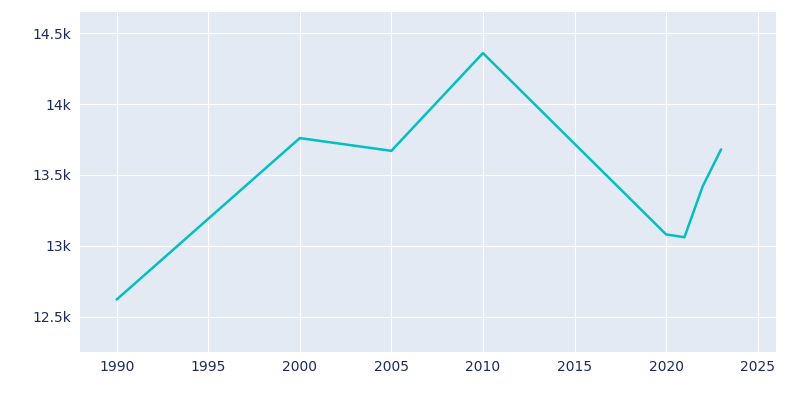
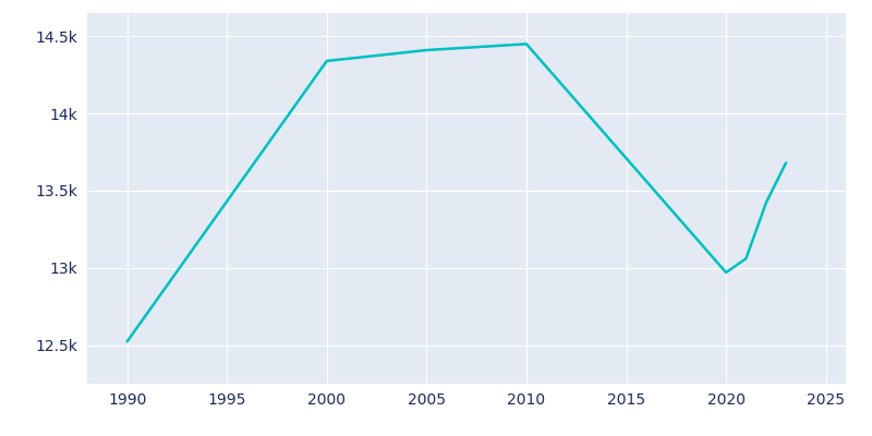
1990: 12.62k -> 12.52k
2000: 13.76k -> 14.34k
2005: 13.67k -> 14.41k
2010: 14.36k -> 14.45k
2020: 13.08k -> 12.97k
